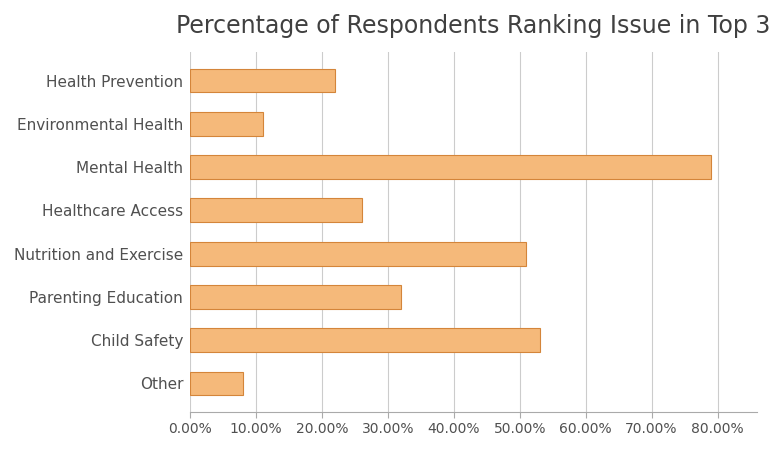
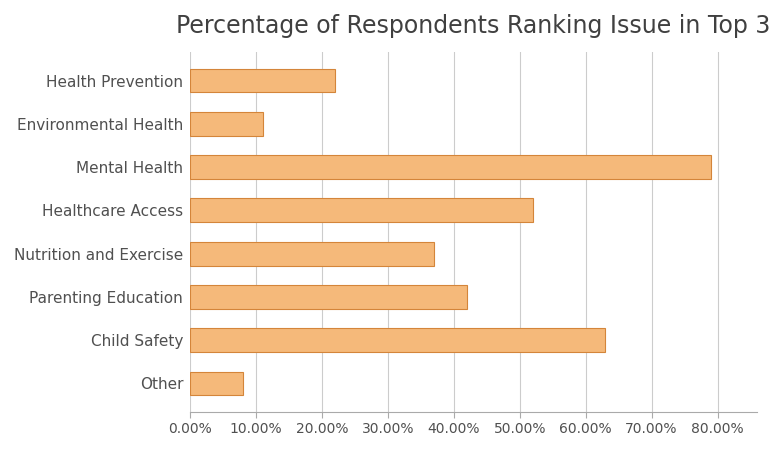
Healthcare Access: 26% -> 52%
Nutrition and Exercise: 51% -> 37%
Parenting Education: 32% -> 42%
Child Safety: 53% -> 63%
